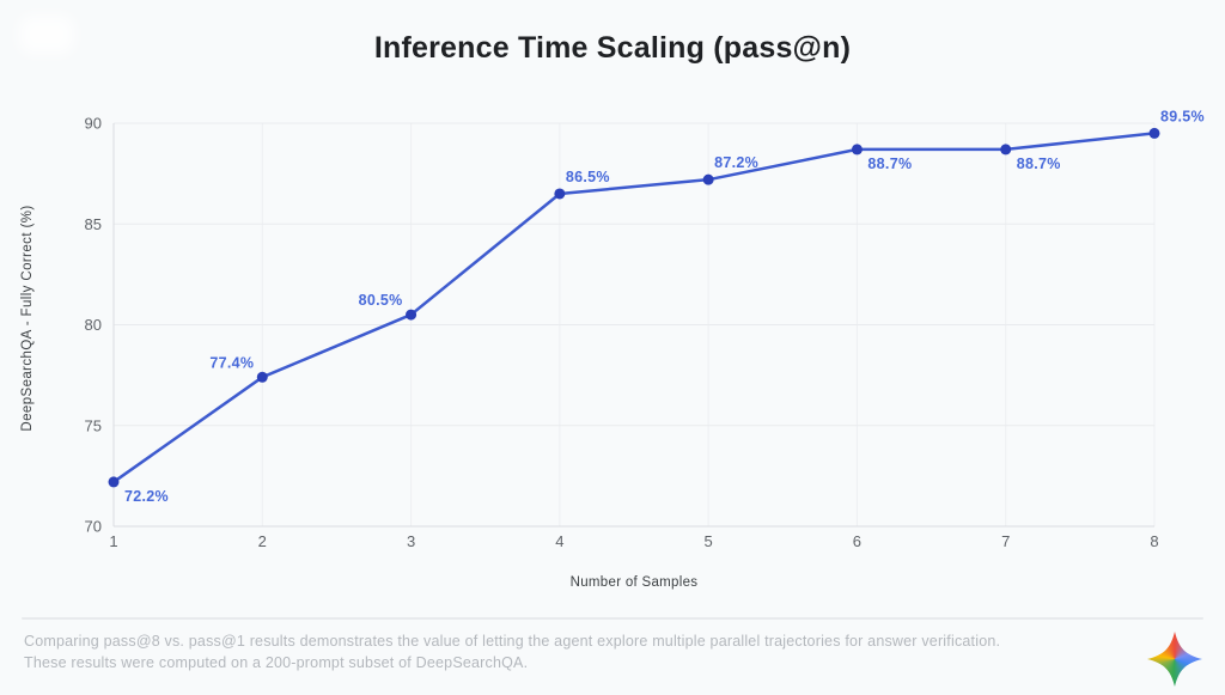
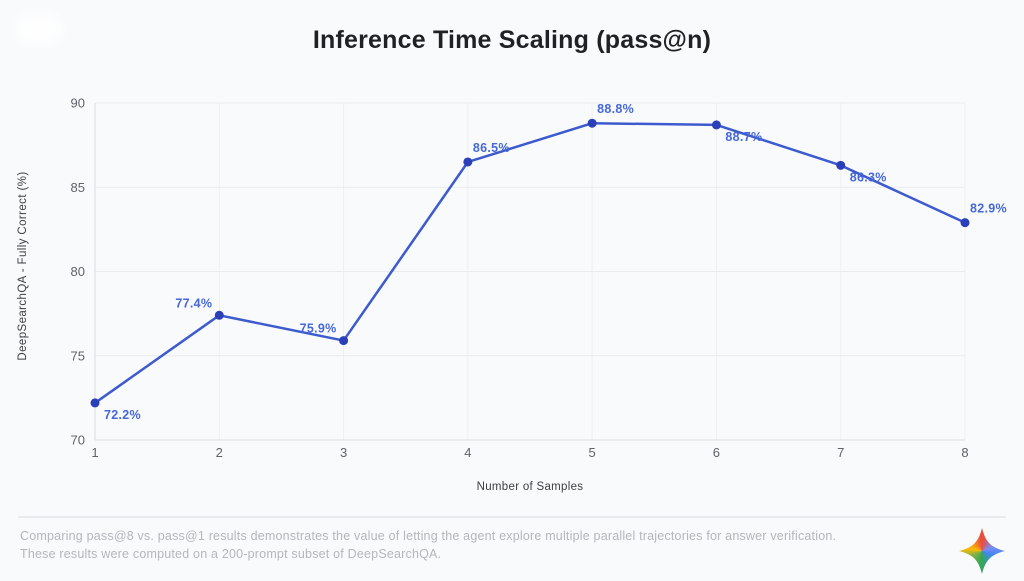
3: 80.5% -> 75.9%
5: 87.2% -> 88.8%
7: 88.7% -> 86.3%
8: 89.5% -> 82.9%
